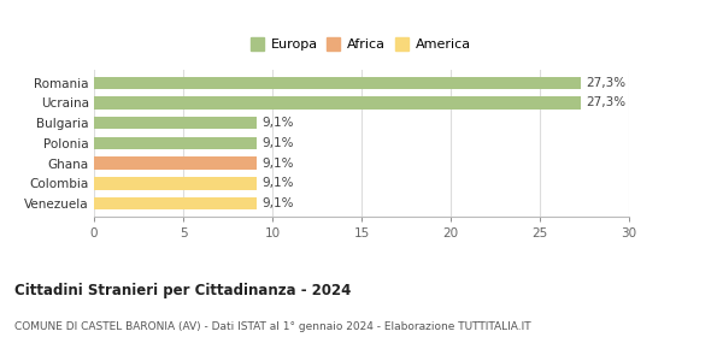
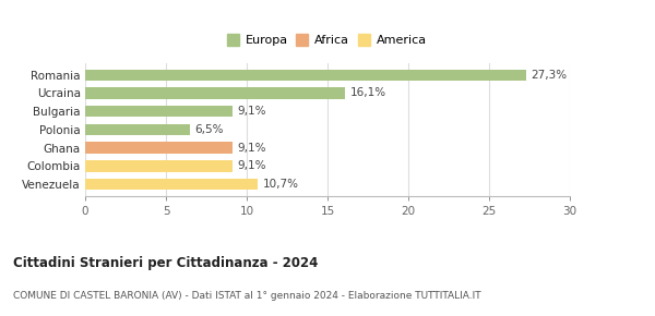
Ucraina: 27,3% -> 16,1%
Polonia: 9,1% -> 6,5%
Venezuela: 9,1% -> 10,7%
